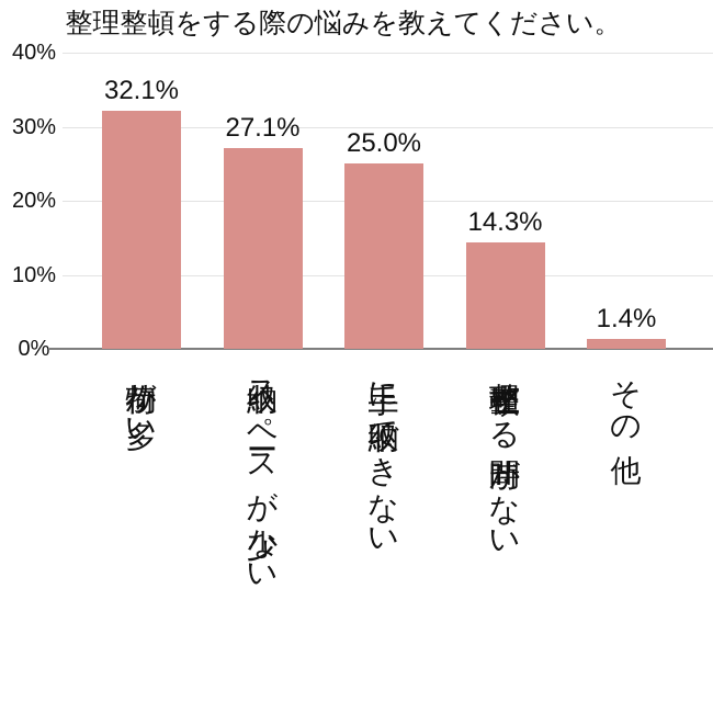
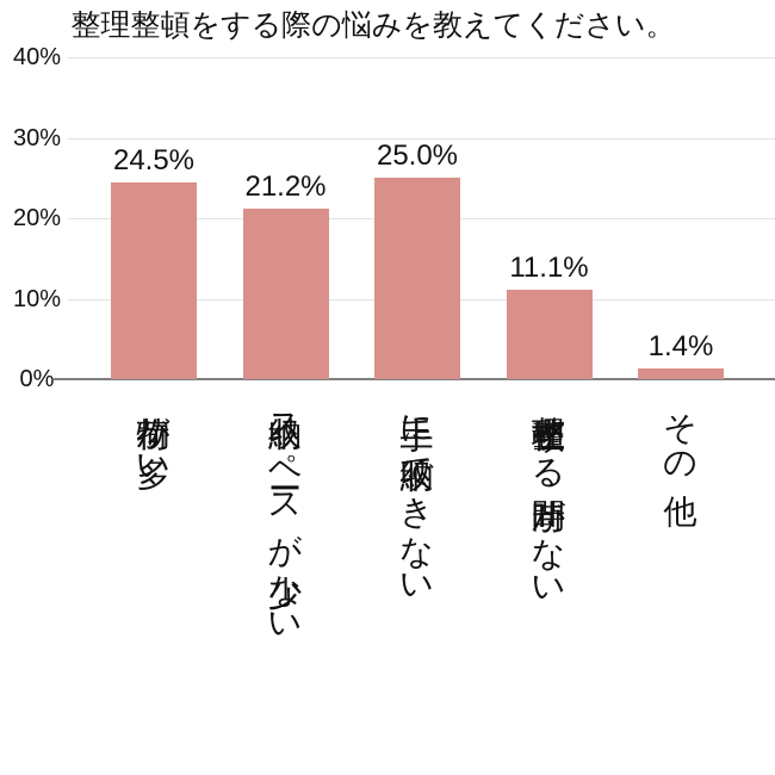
荷物が多い: 32.1% -> 24.5%
収納スペースが少ない: 27.1% -> 21.2%
整理整頓する時間がない: 14.3% -> 11.1%
